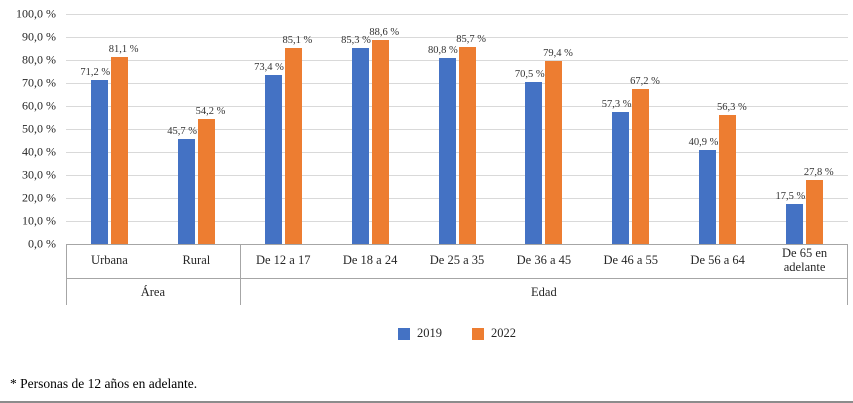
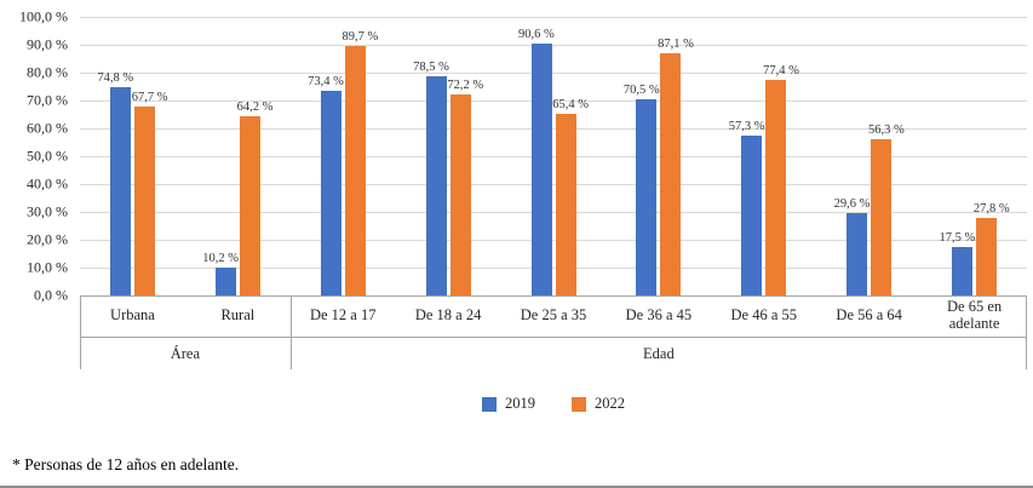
2019/Urbana: 71,2 -> 74,8
2022/Urbana: 81,1 -> 67,7
2019/Rural: 45,7 -> 10,2
2022/Rural: 54,2 -> 64,2
2022/De 12 a 17: 85,1 -> 89,7
2019/De 18 a 24: 85,3 -> 78,5
2022/De 18 a 24: 88,6 -> 72,2
2019/De 25 a 35: 80,8 -> 90,6
2022/De 25 a 35: 85,7 -> 65,4
2022/De 36 a 45: 79,4 -> 87,1
2022/De 46 a 55: 67,2 -> 77,4
2019/De 56 a 64: 40,9 -> 29,6
